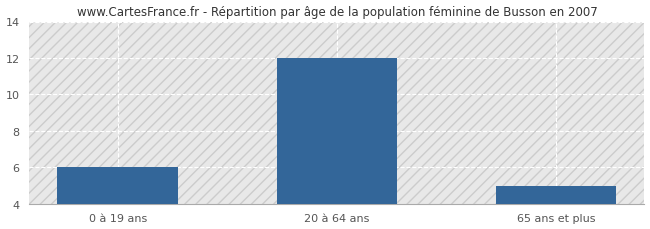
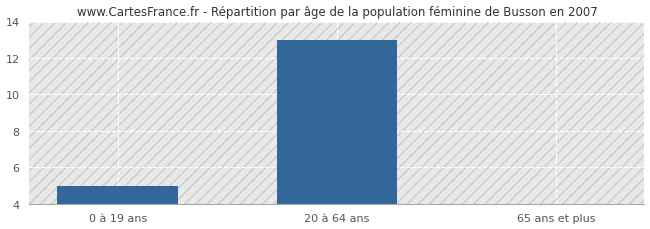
0 à 19 ans: 6 -> 5
20 à 64 ans: 12 -> 13
65 ans et plus: 5 -> 4
